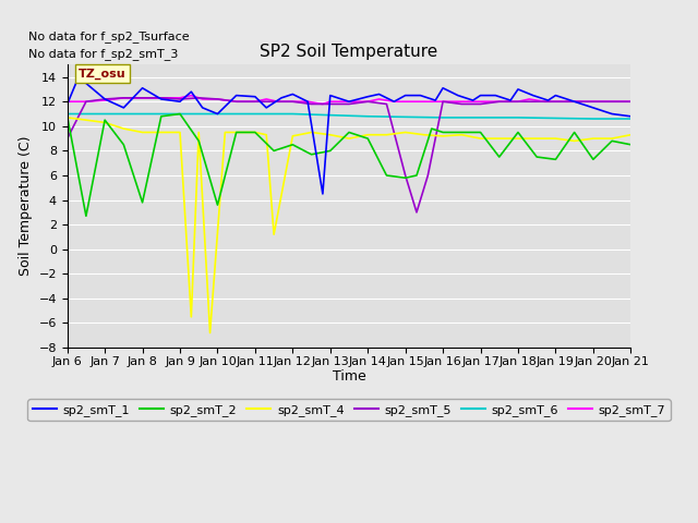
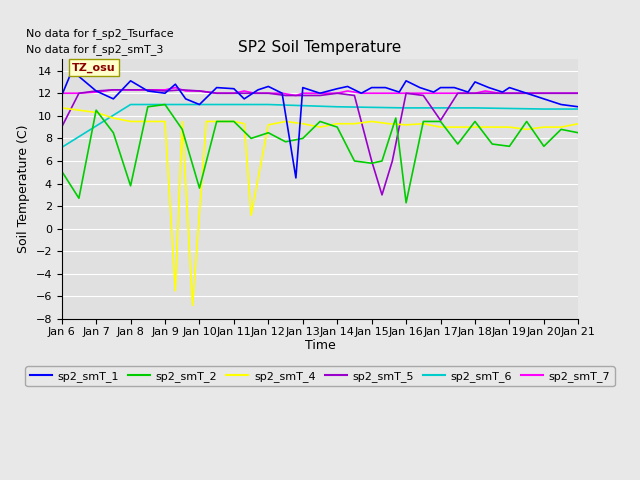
sp2_smT_2/Jan 6: 10.8 -> 5.1
sp2_smT_6/Jan 6: 11.0 -> 7.2
sp2_smT_2/Jan 16: 9.5 -> 2.3
sp2_smT_5/Jan 17: 11.8 -> 9.6
